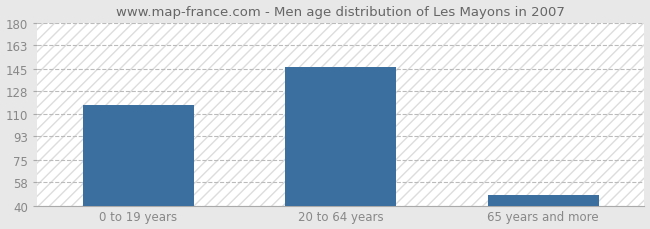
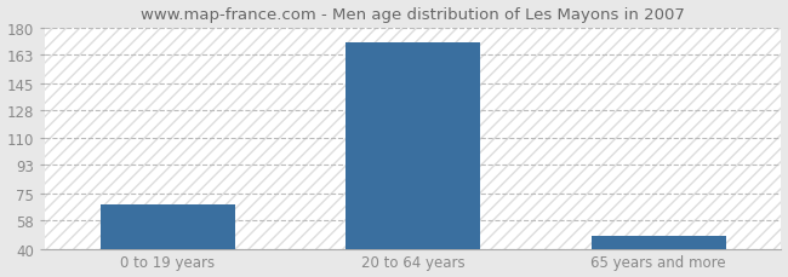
0 to 19 years: 117 -> 68
20 to 64 years: 146 -> 171
